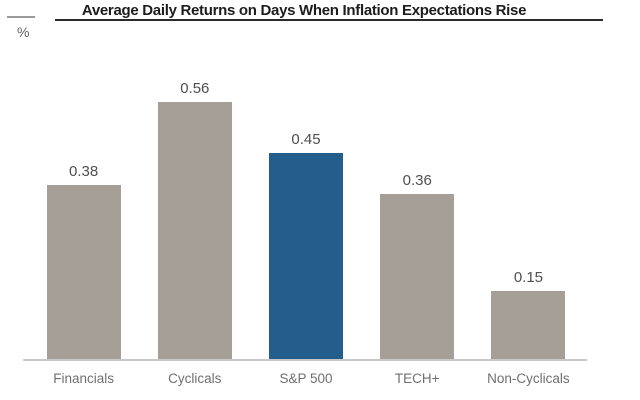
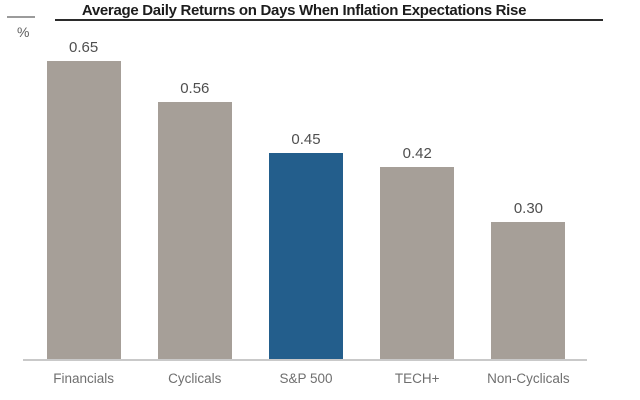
Financials: 0.38 -> 0.65
TECH+: 0.36 -> 0.42
Non-Cyclicals: 0.15 -> 0.30
